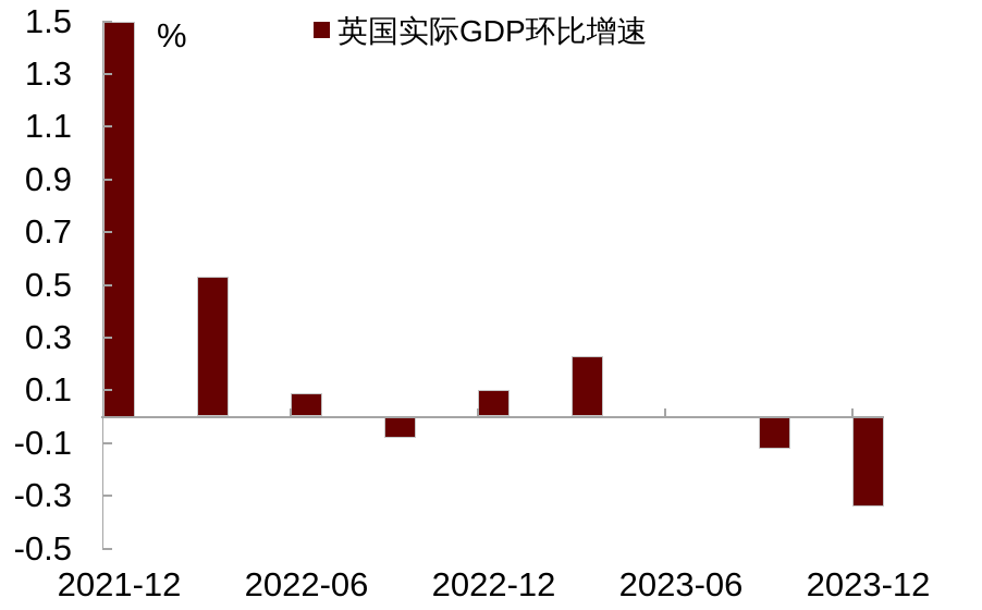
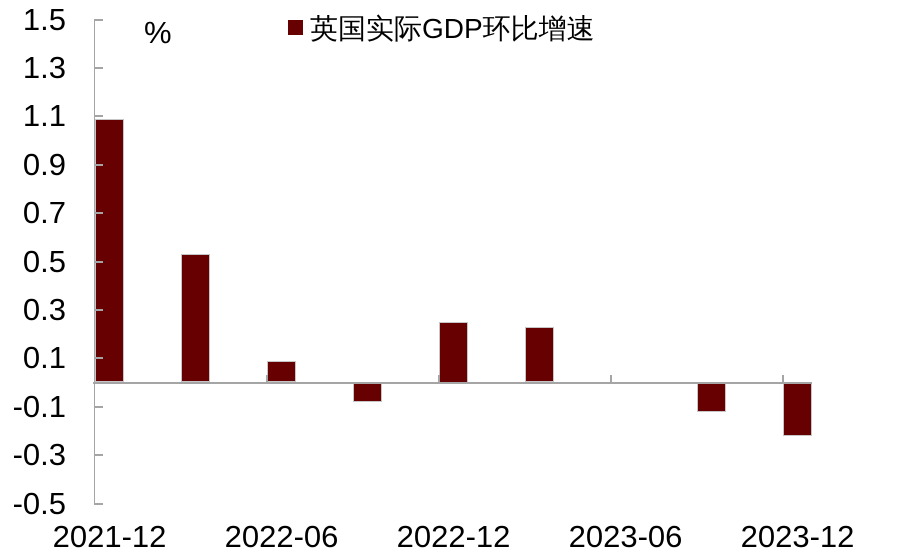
2021-12: 1.50 -> 1.09
2022-12: 0.10 -> 0.25
2023-12: -0.34 -> -0.22
